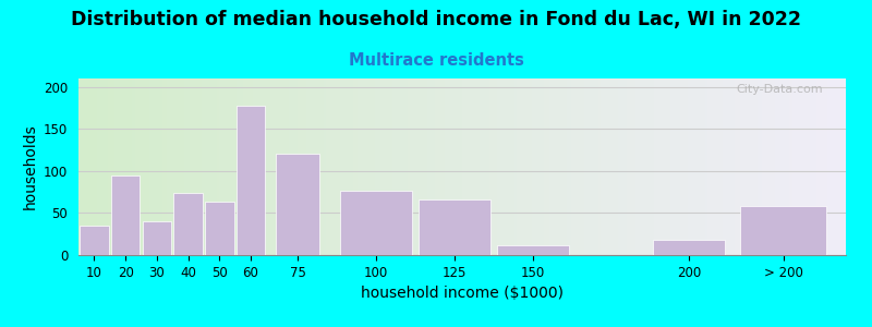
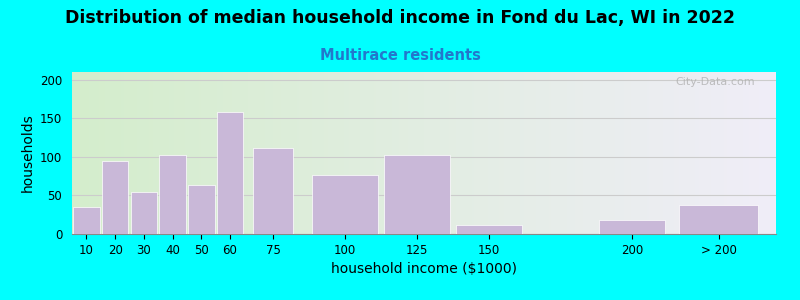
30: 40 -> 55
40: 74 -> 102
60: 178 -> 158
75: 120 -> 112
125: 66 -> 103
> 200: 58 -> 37
